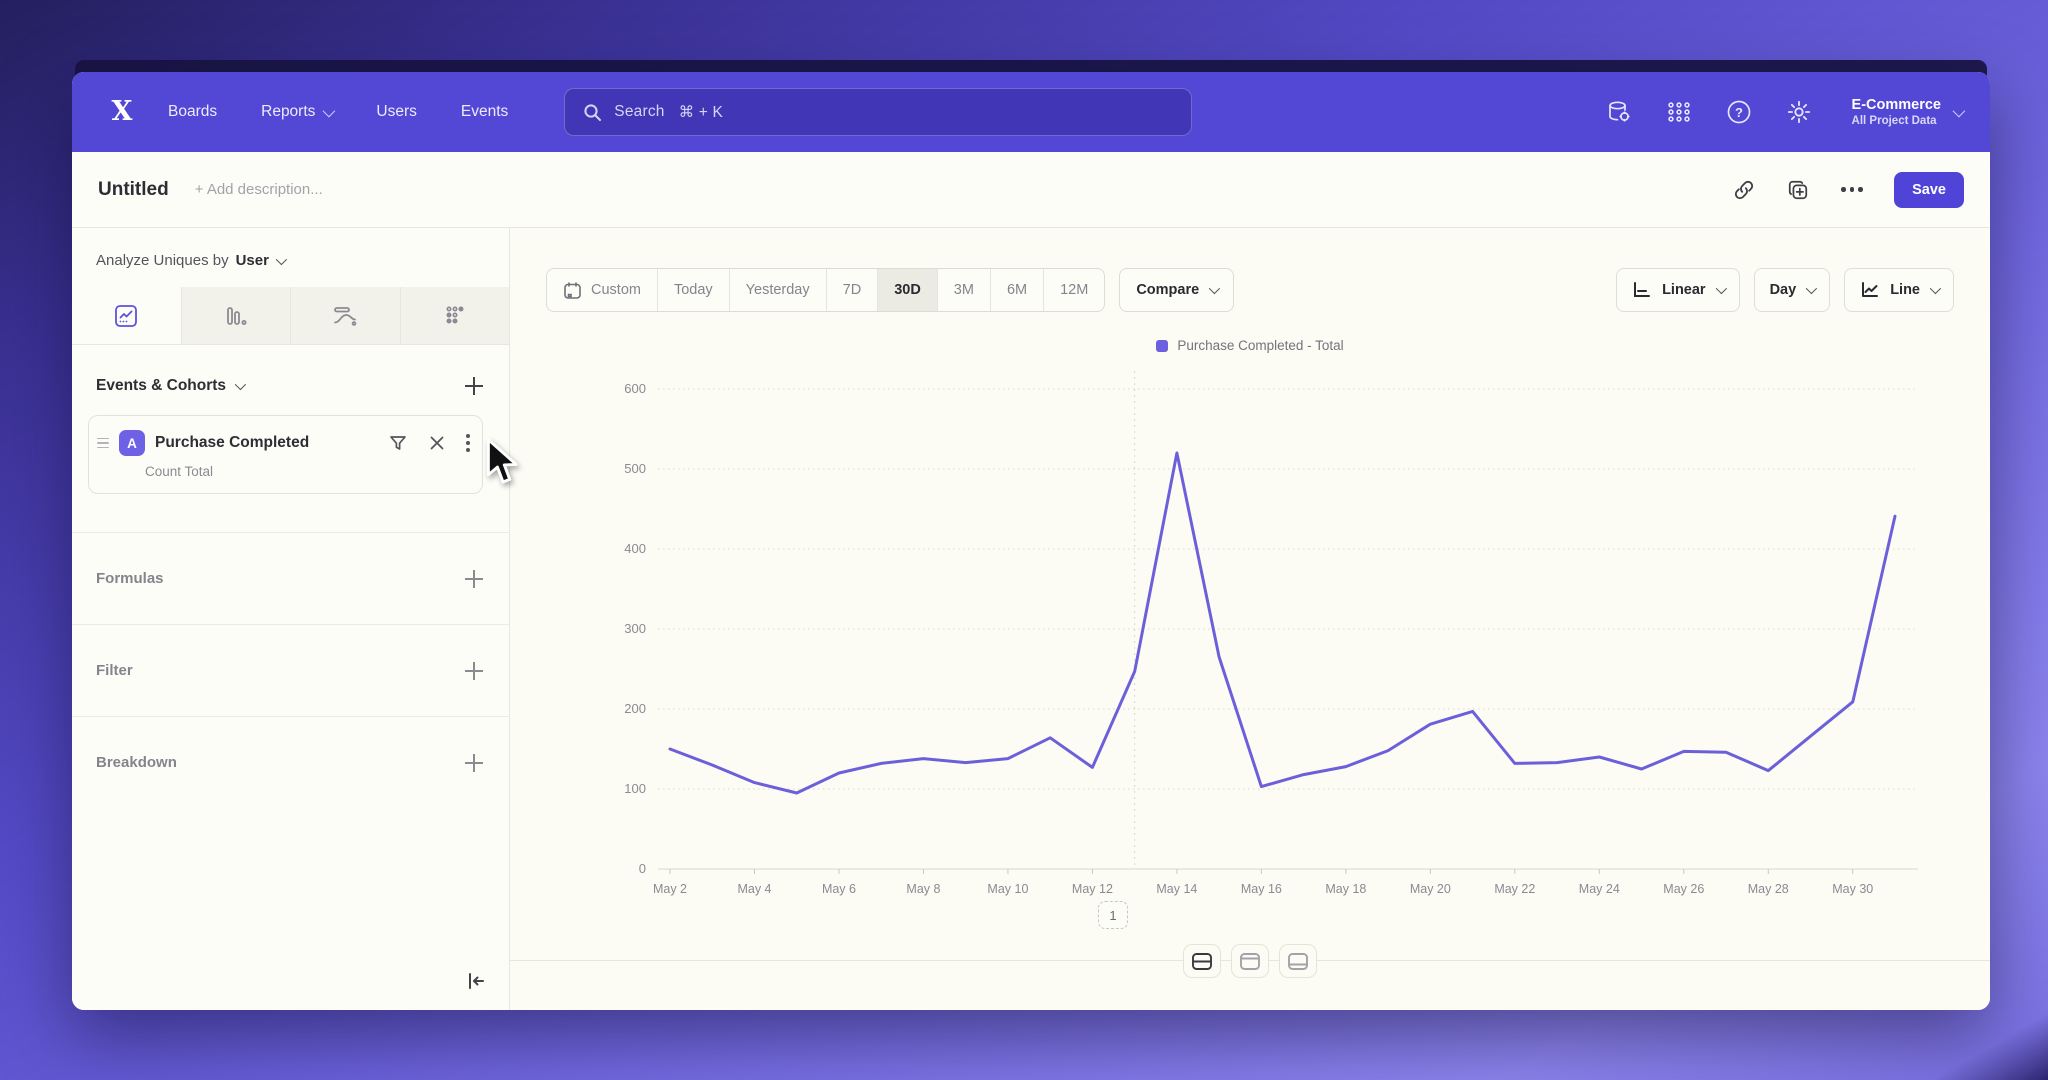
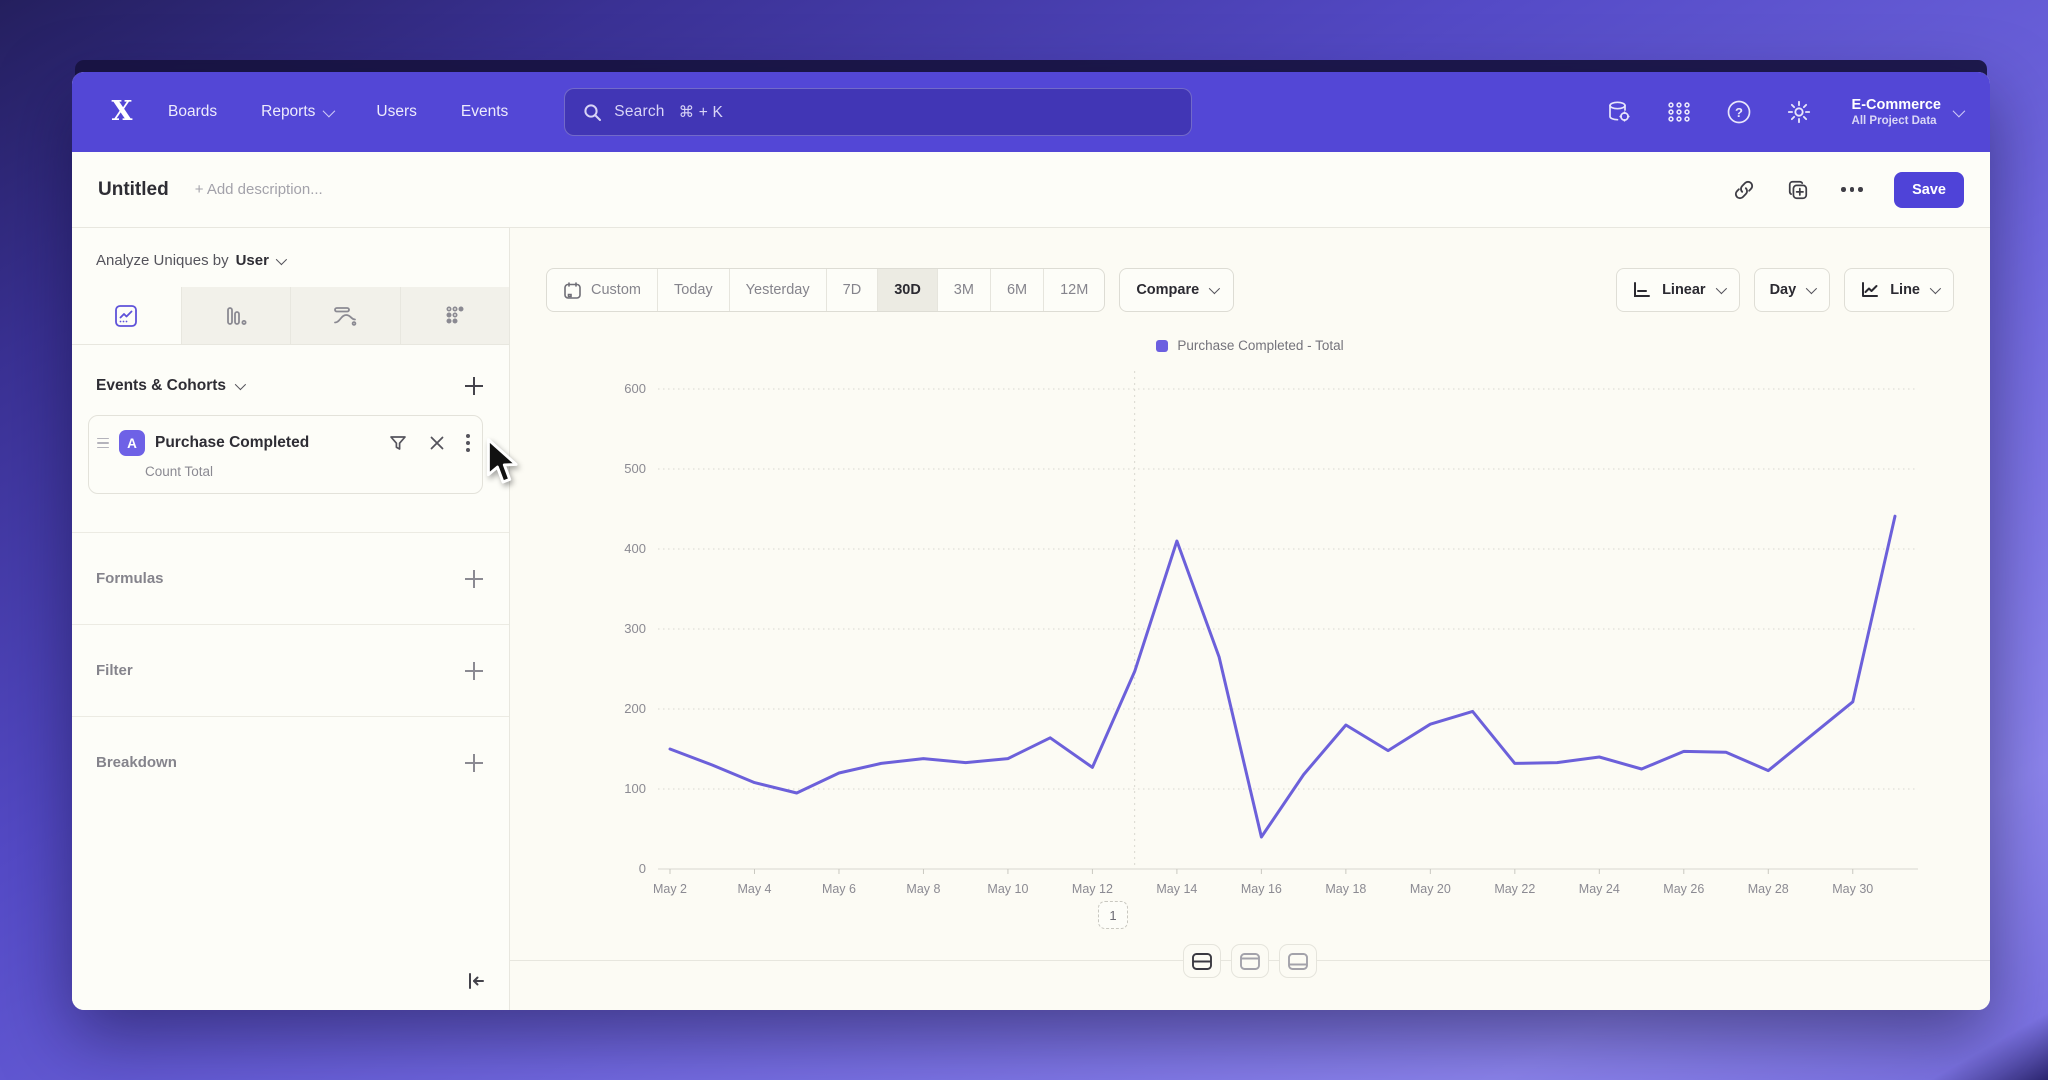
May 14: 520 -> 410
May 16: 100 -> 40
May 18: 130 -> 180
